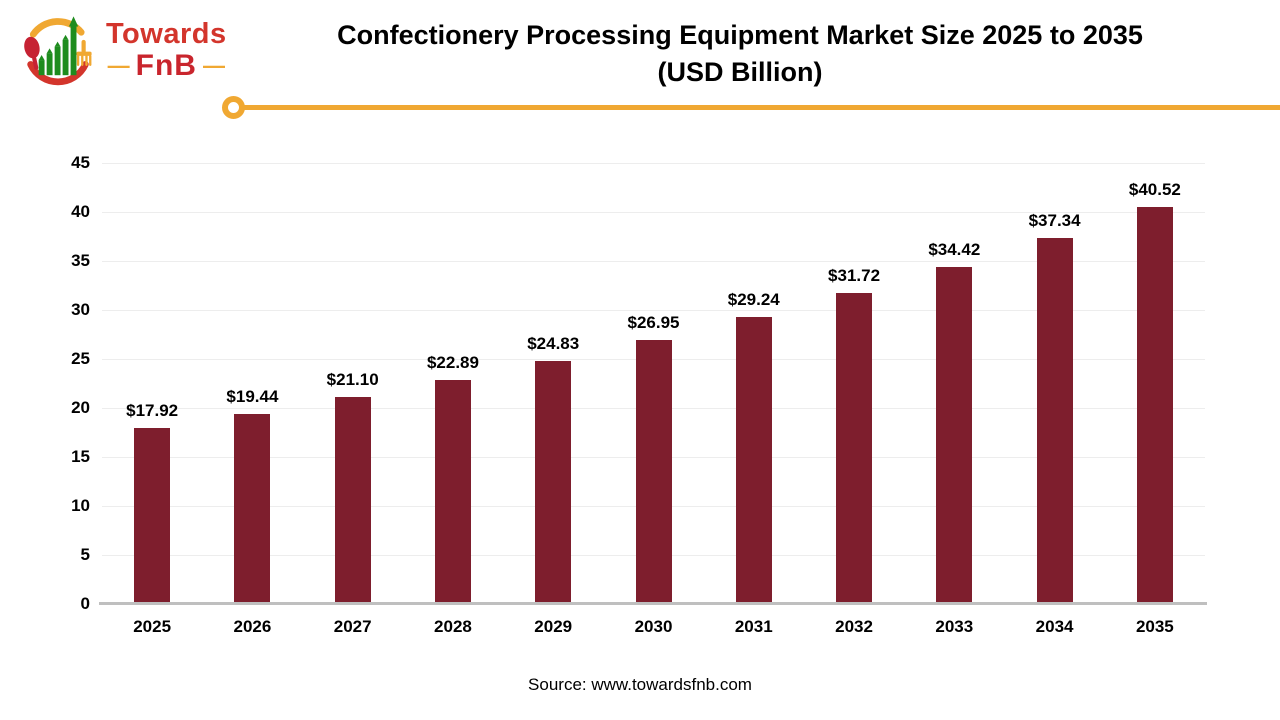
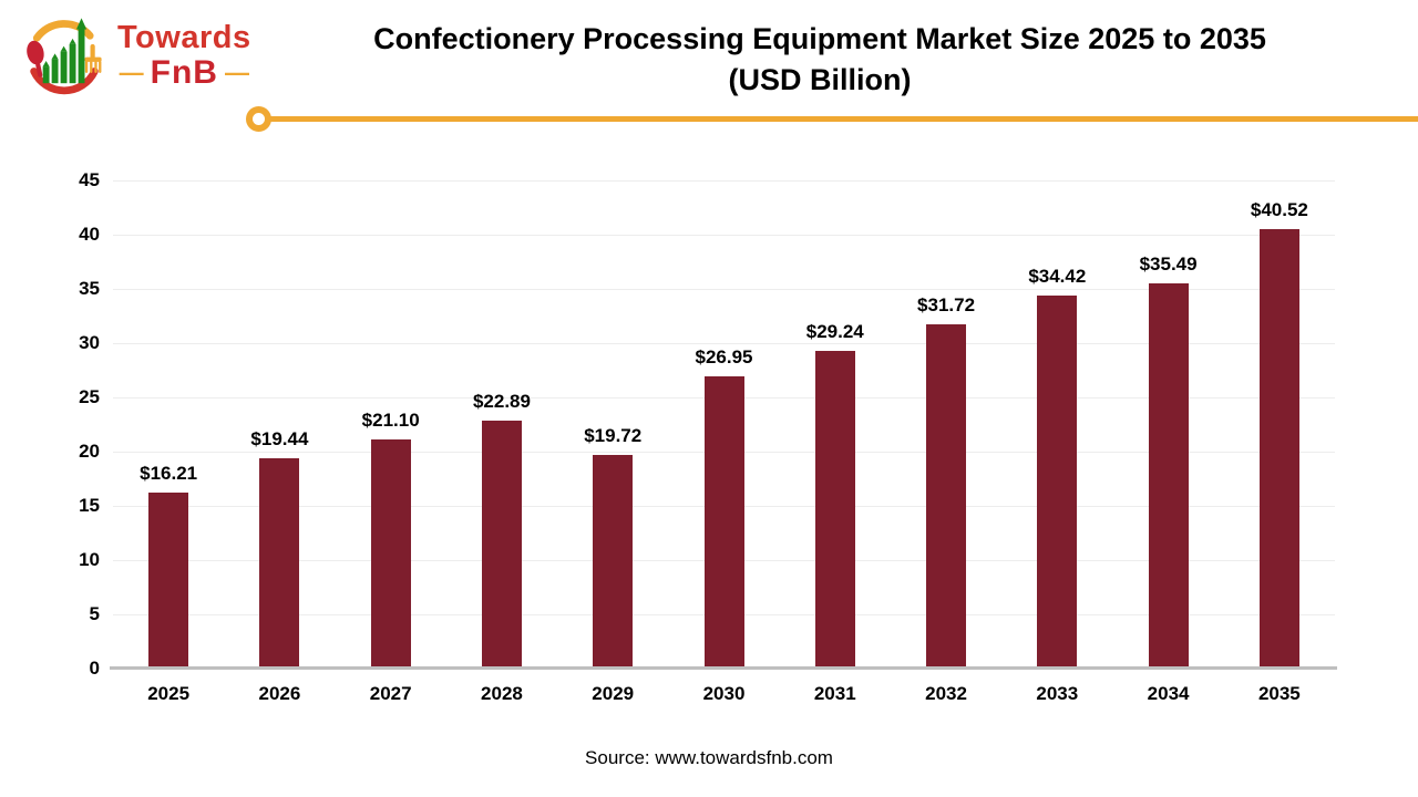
2025: $17.92 -> $16.21
2029: $24.83 -> $19.72
2034: $37.34 -> $35.49
